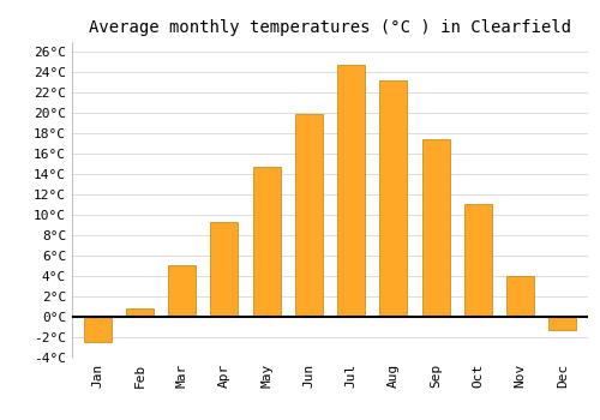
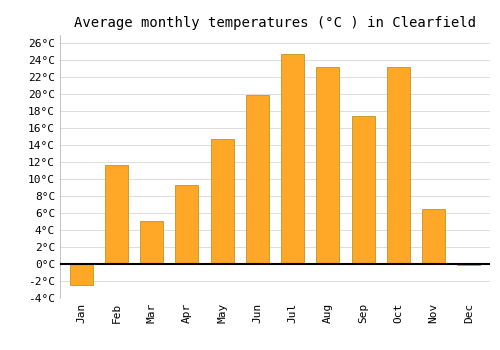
Feb: 0.8°C -> 11.6°C
Oct: 11.0°C -> 23.2°C
Nov: 4.0°C -> 6.4°C
Dec: -1.3°C -> -0.2°C
